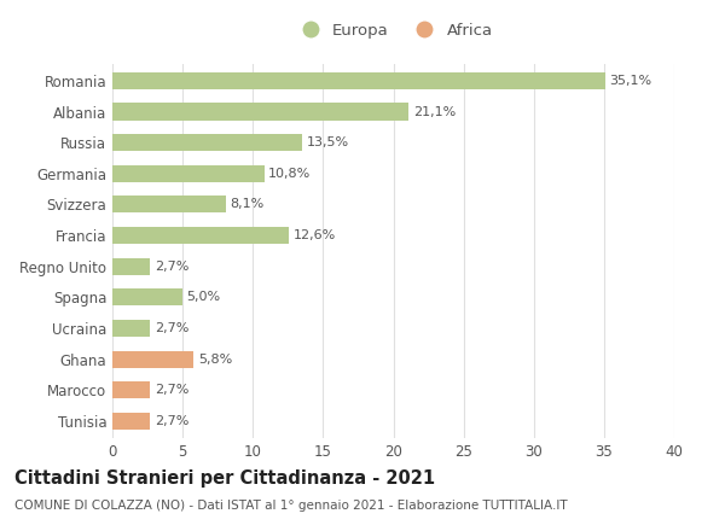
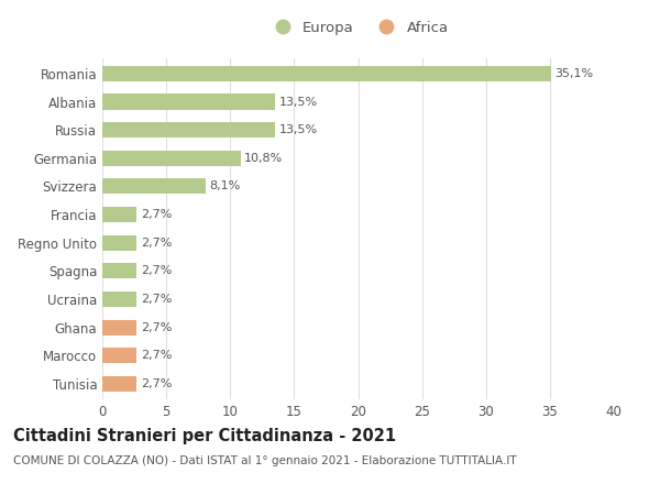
Albania: 21,1% -> 13,5%
Francia: 12,6% -> 2,7%
Spagna: 5,0% -> 2,7%
Ghana: 5,8% -> 2,7%
